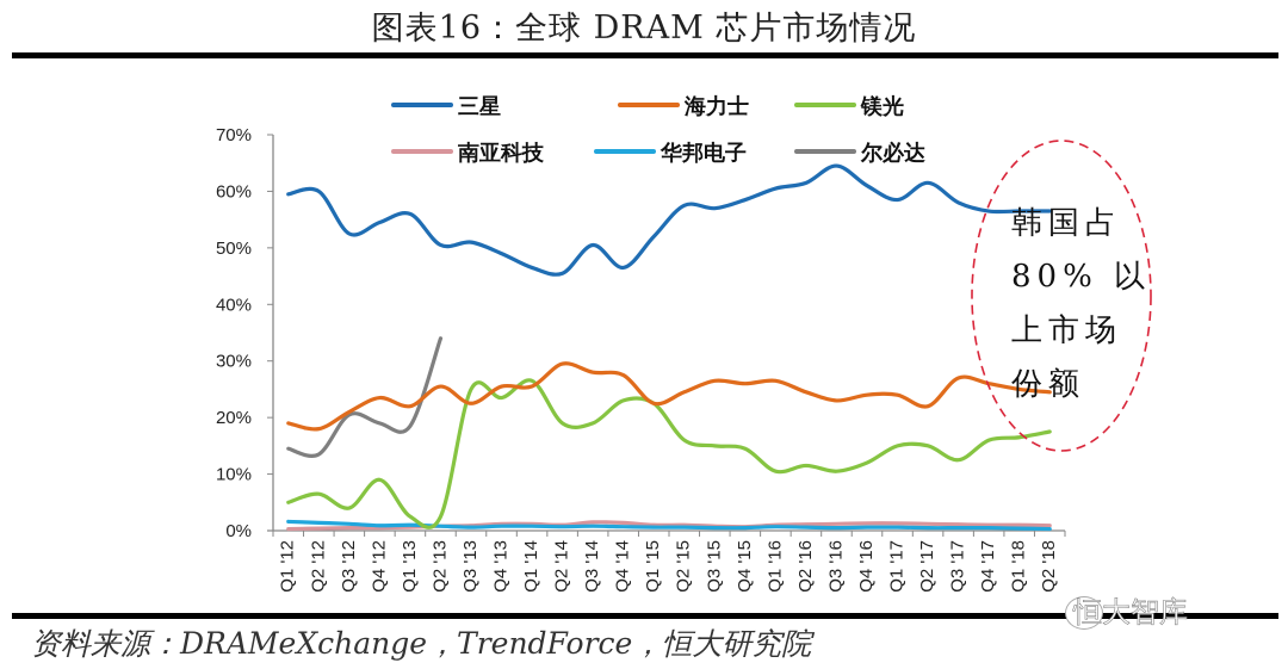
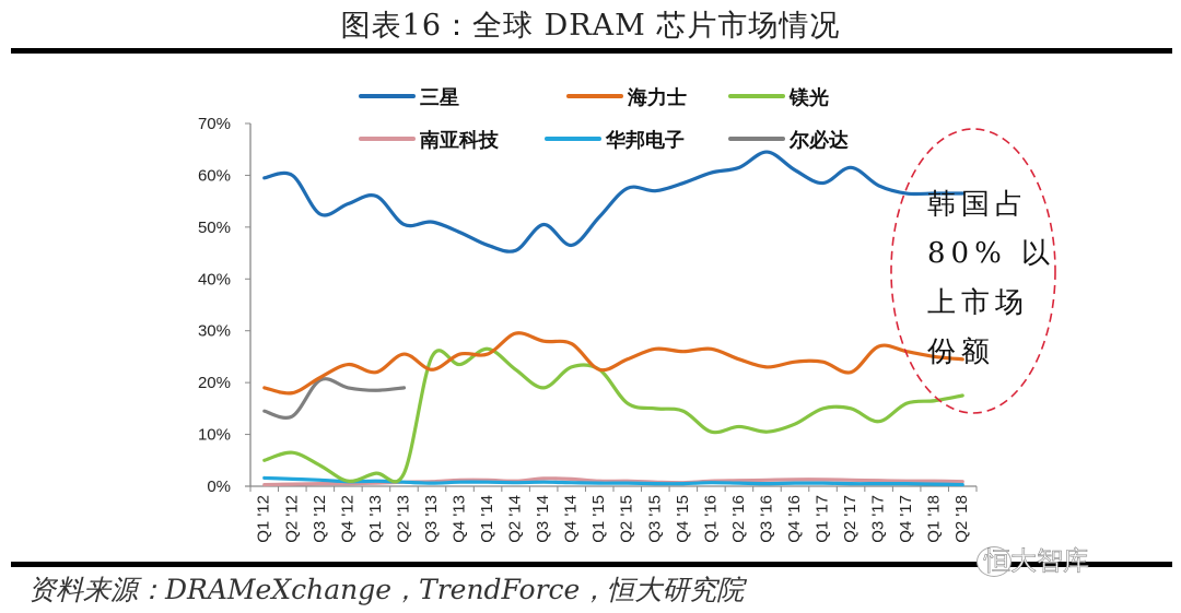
镁光/Q4 '12: 9% -> 1%
尔必达/Q2 '13: 34% -> 19%
镁光/Q2 '14: 19% -> 22%
